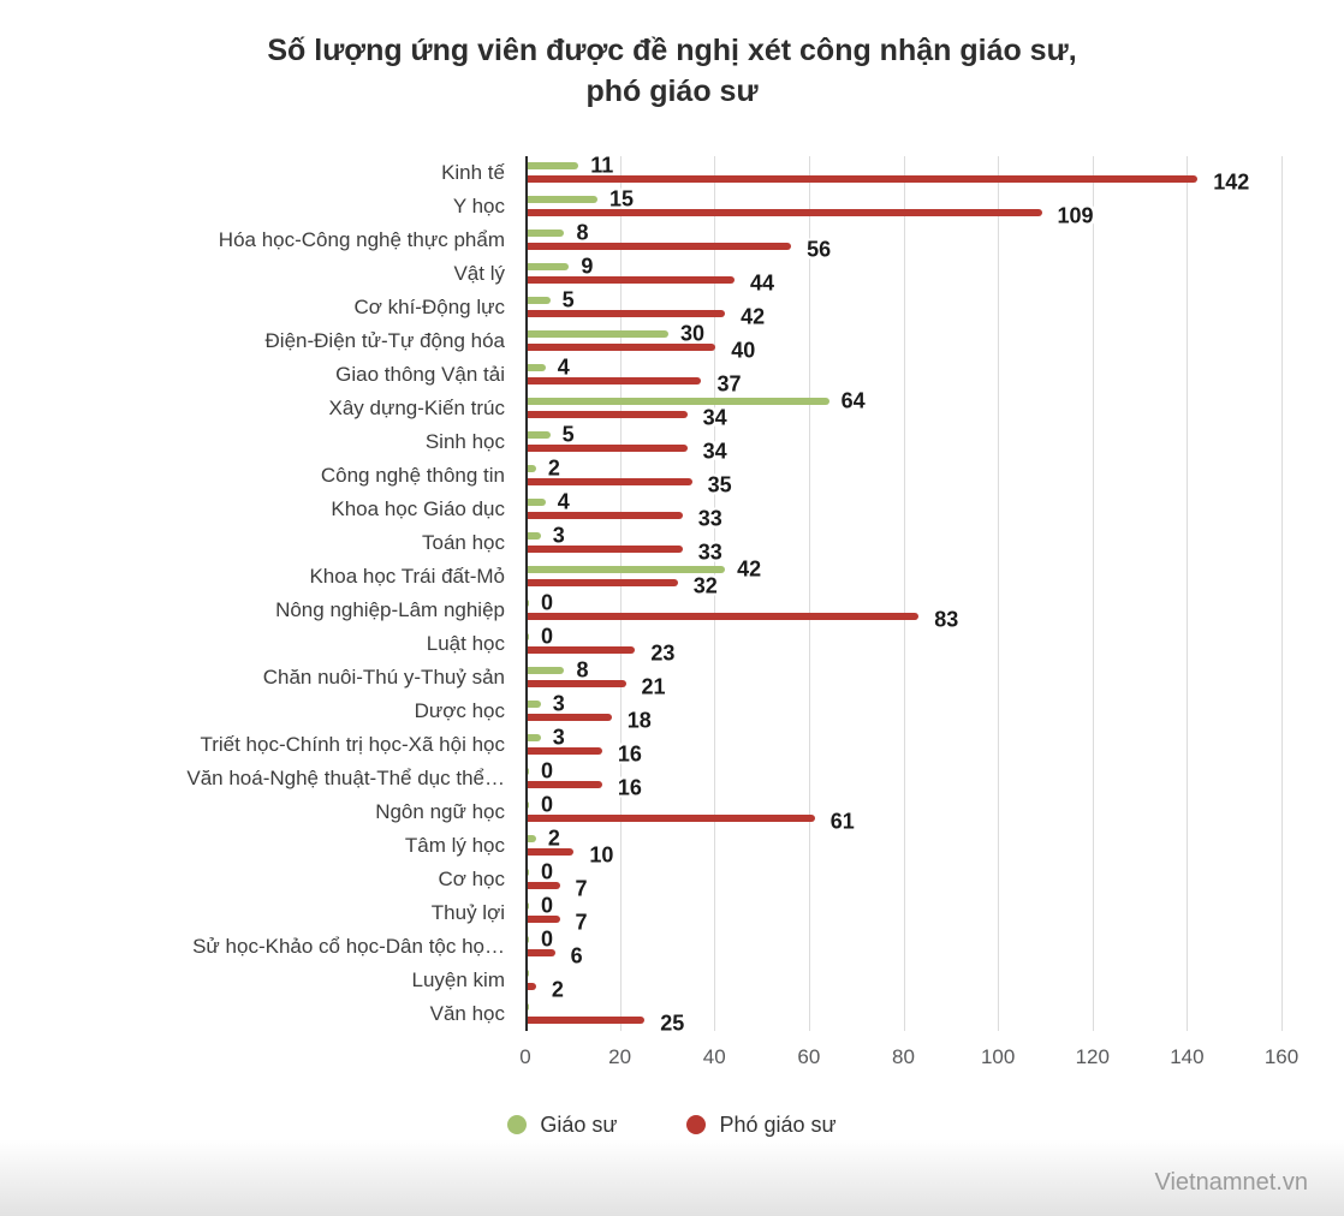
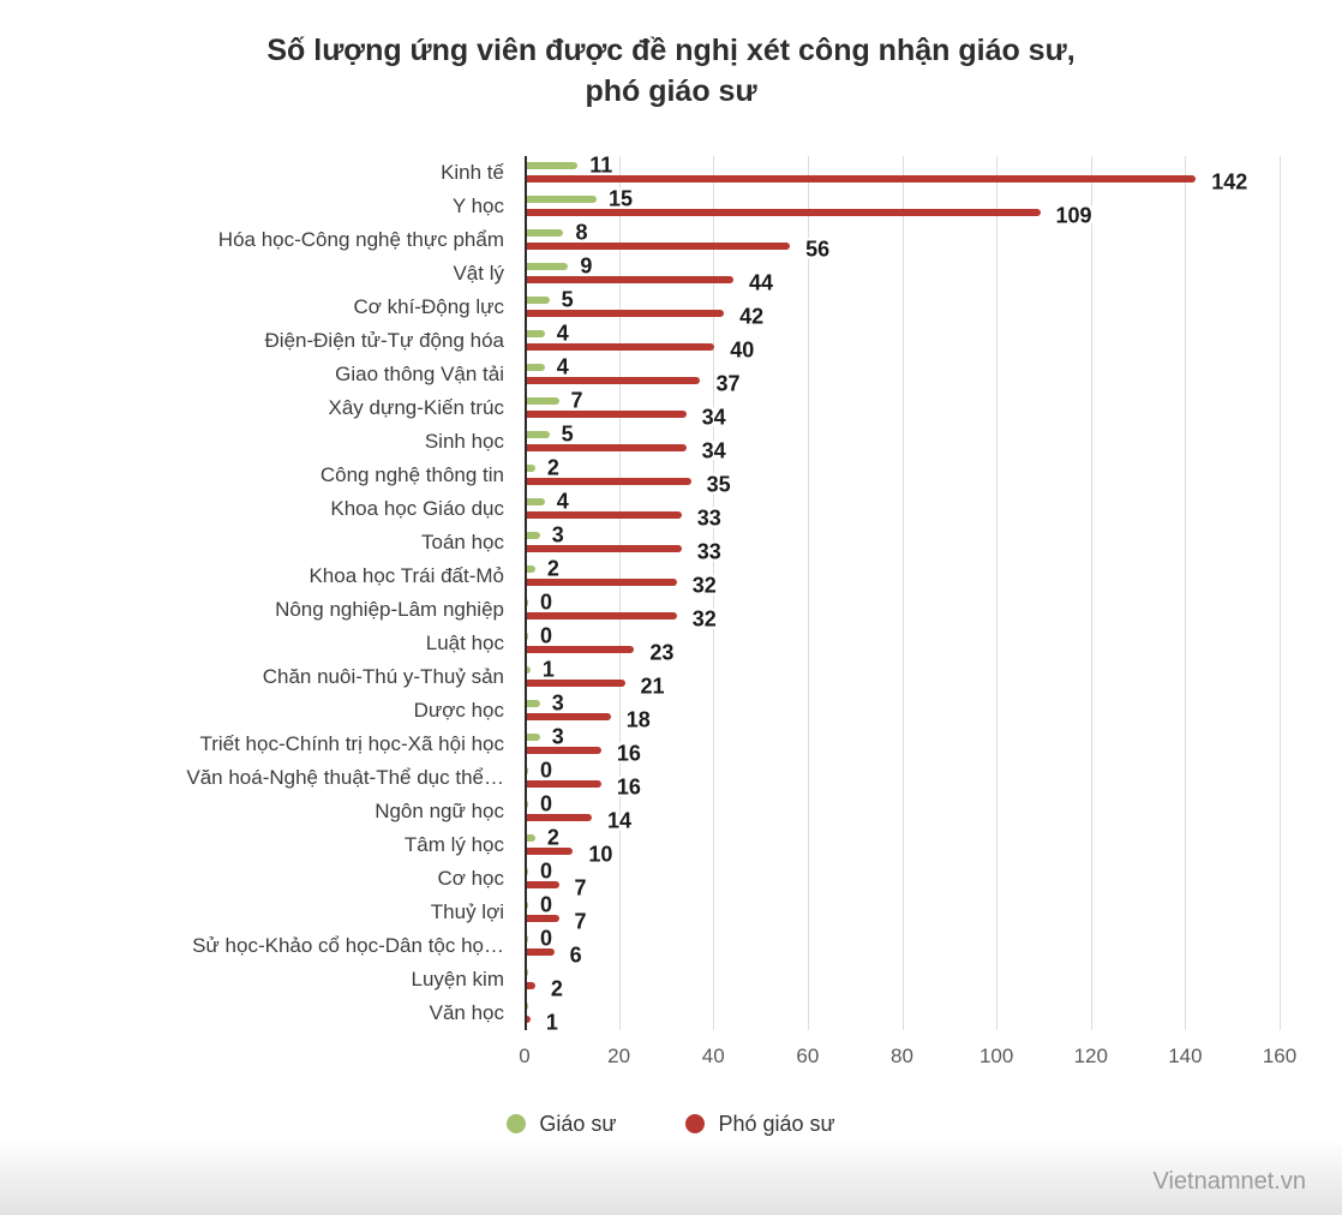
Giáo sư/Điện-Điện tử-Tự động hóa: 30 -> 4
Giáo sư/Xây dựng-Kiến trúc: 64 -> 7
Giáo sư/Khoa học Trái đất-Mỏ: 42 -> 2
Phó giáo sư/Nông nghiệp-Lâm nghiệp: 83 -> 32
Giáo sư/Chăn nuôi-Thú y-Thuỷ sản: 8 -> 1
Phó giáo sư/Ngôn ngữ học: 61 -> 14
Phó giáo sư/Văn học: 25 -> 1
